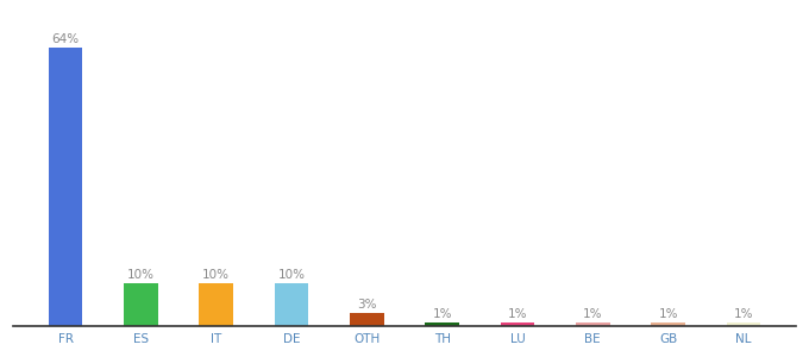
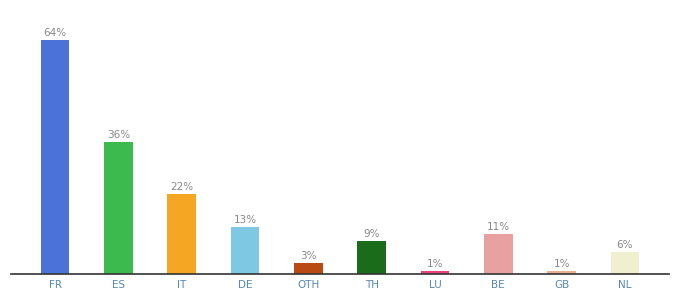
ES: 10% -> 36%
IT: 10% -> 22%
DE: 10% -> 13%
TH: 1% -> 9%
BE: 1% -> 11%
NL: 1% -> 6%
